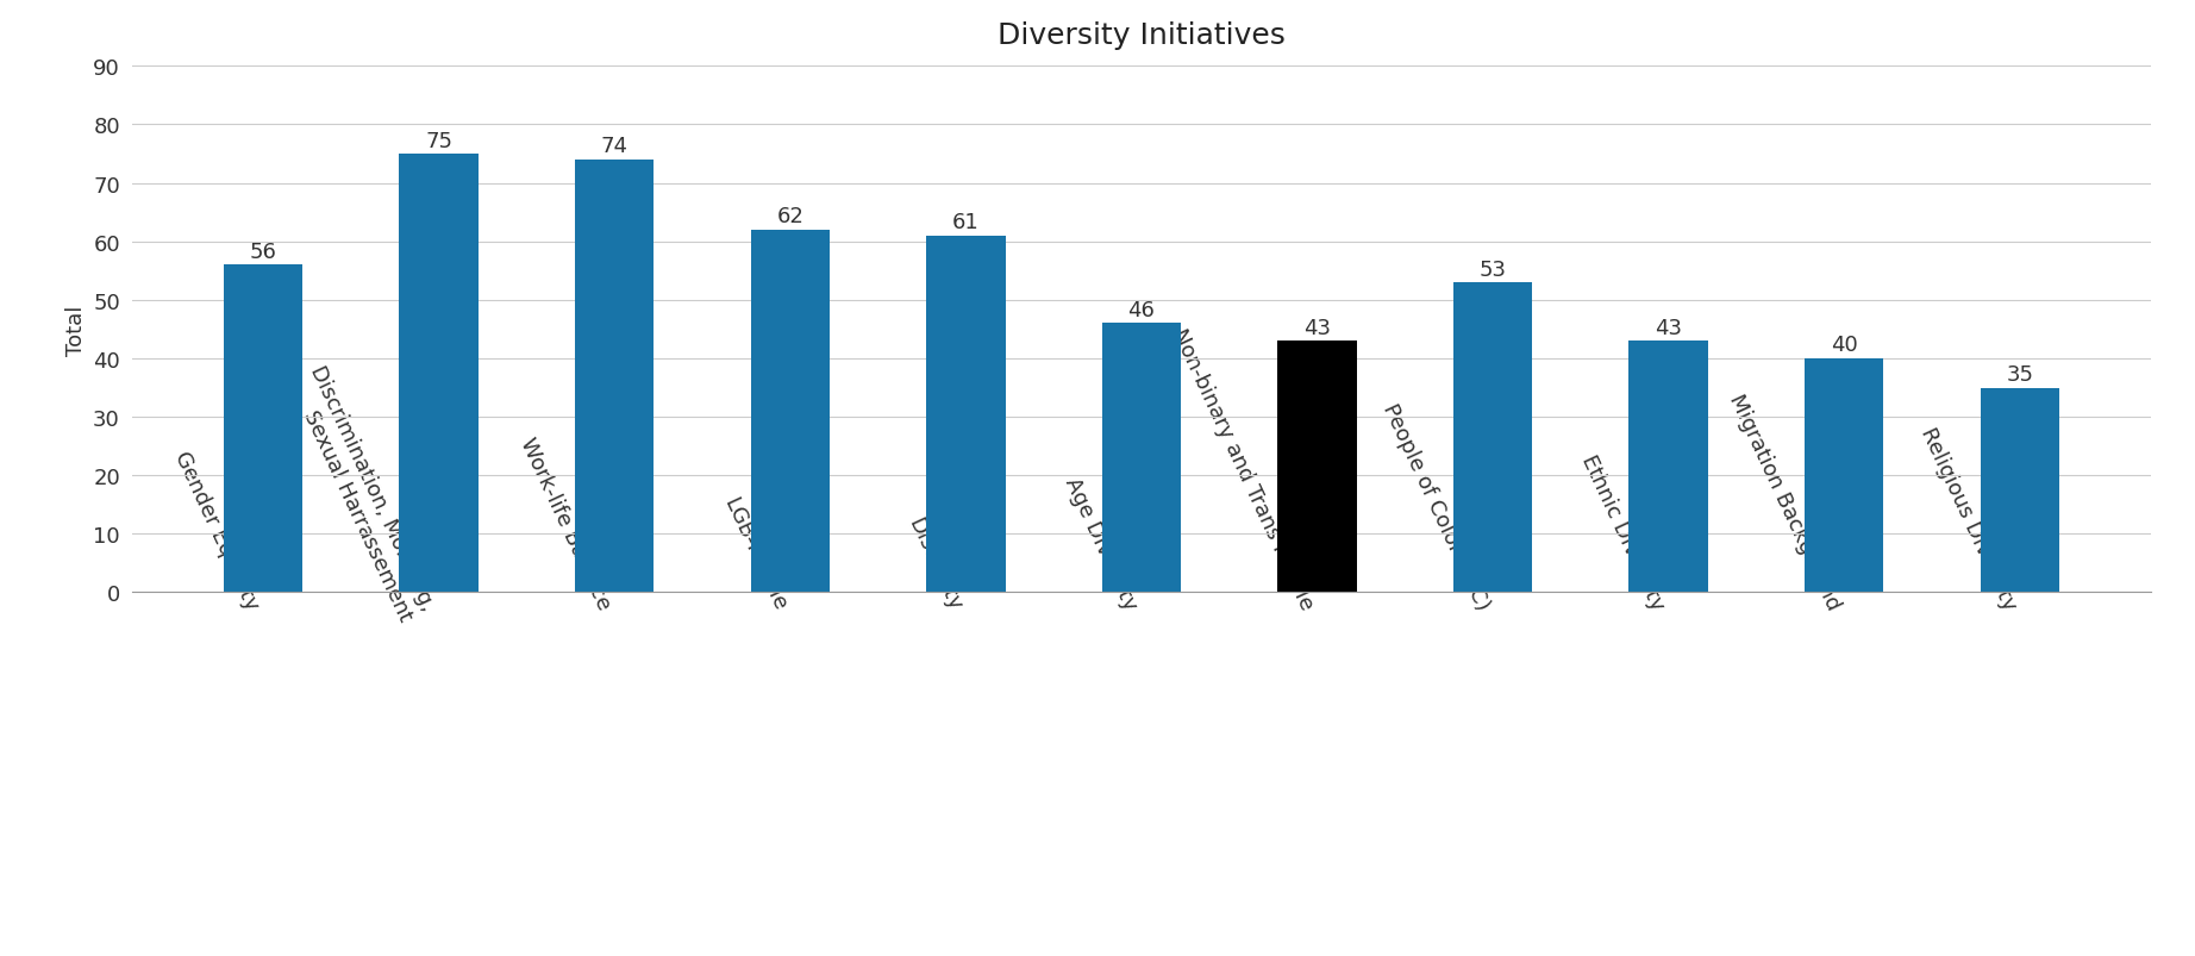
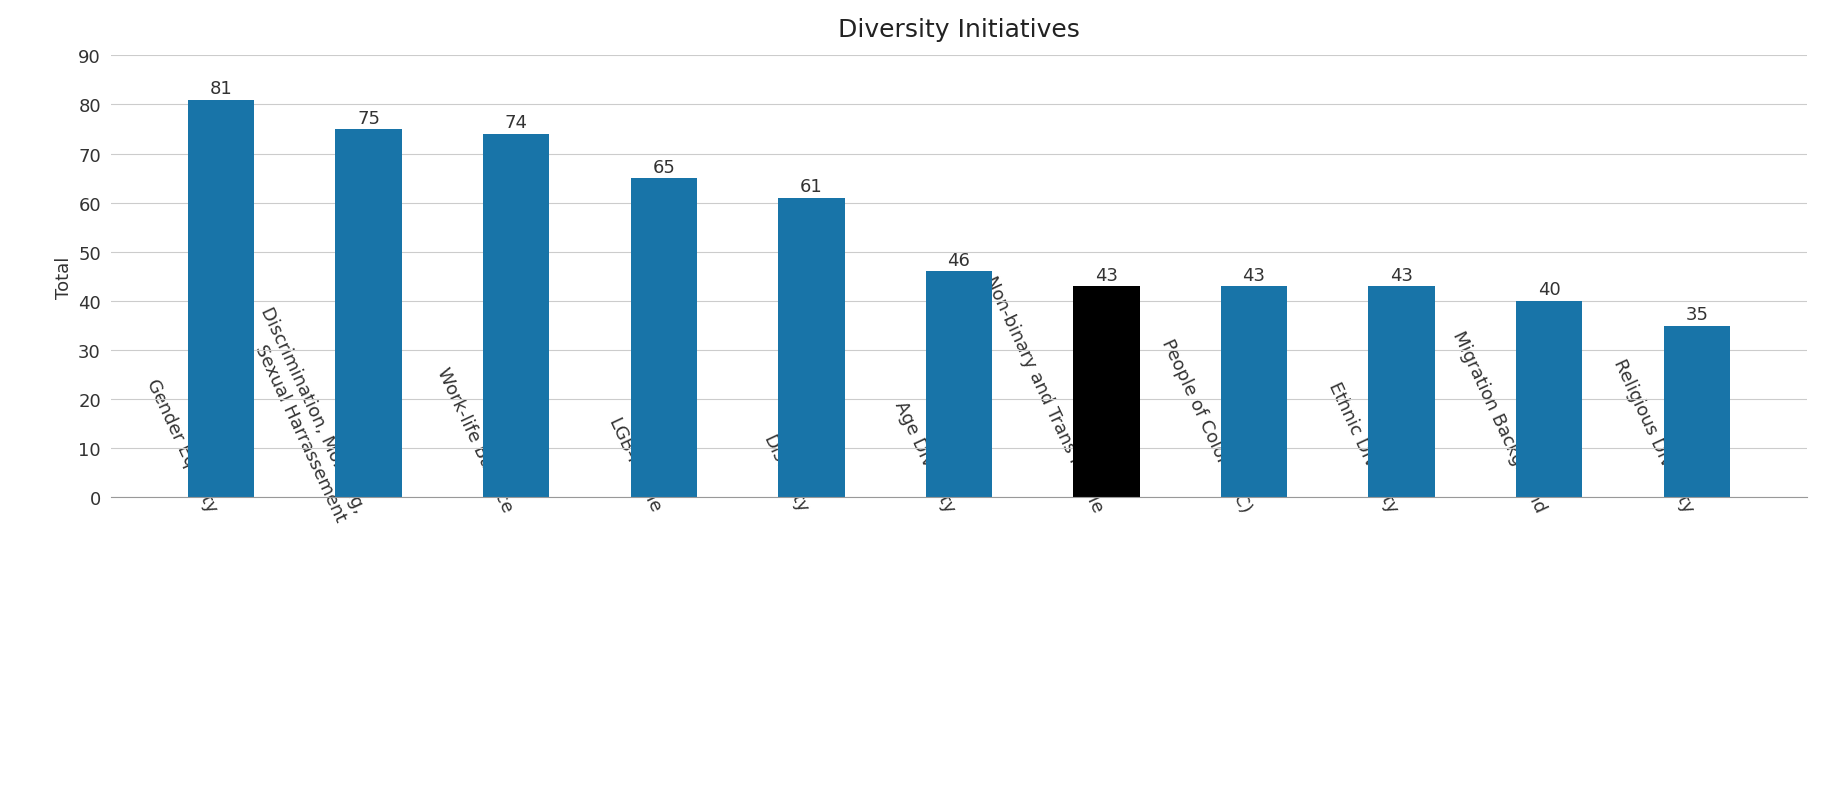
Gender Equality: 56 -> 81
LGB-People: 62 -> 65
People of Color (PoC): 53 -> 43
